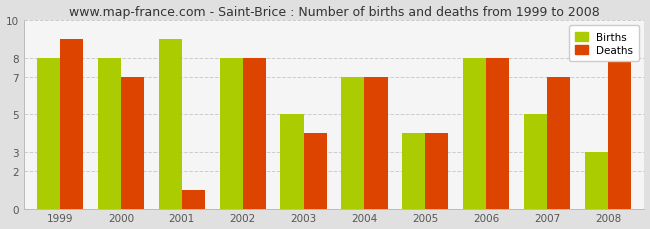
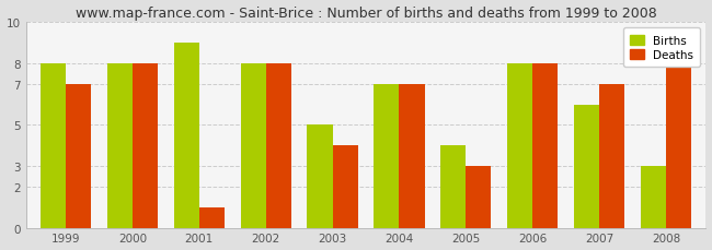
Deaths/1999: 9 -> 7
Deaths/2000: 7 -> 8
Deaths/2005: 4 -> 3
Births/2007: 5 -> 6
